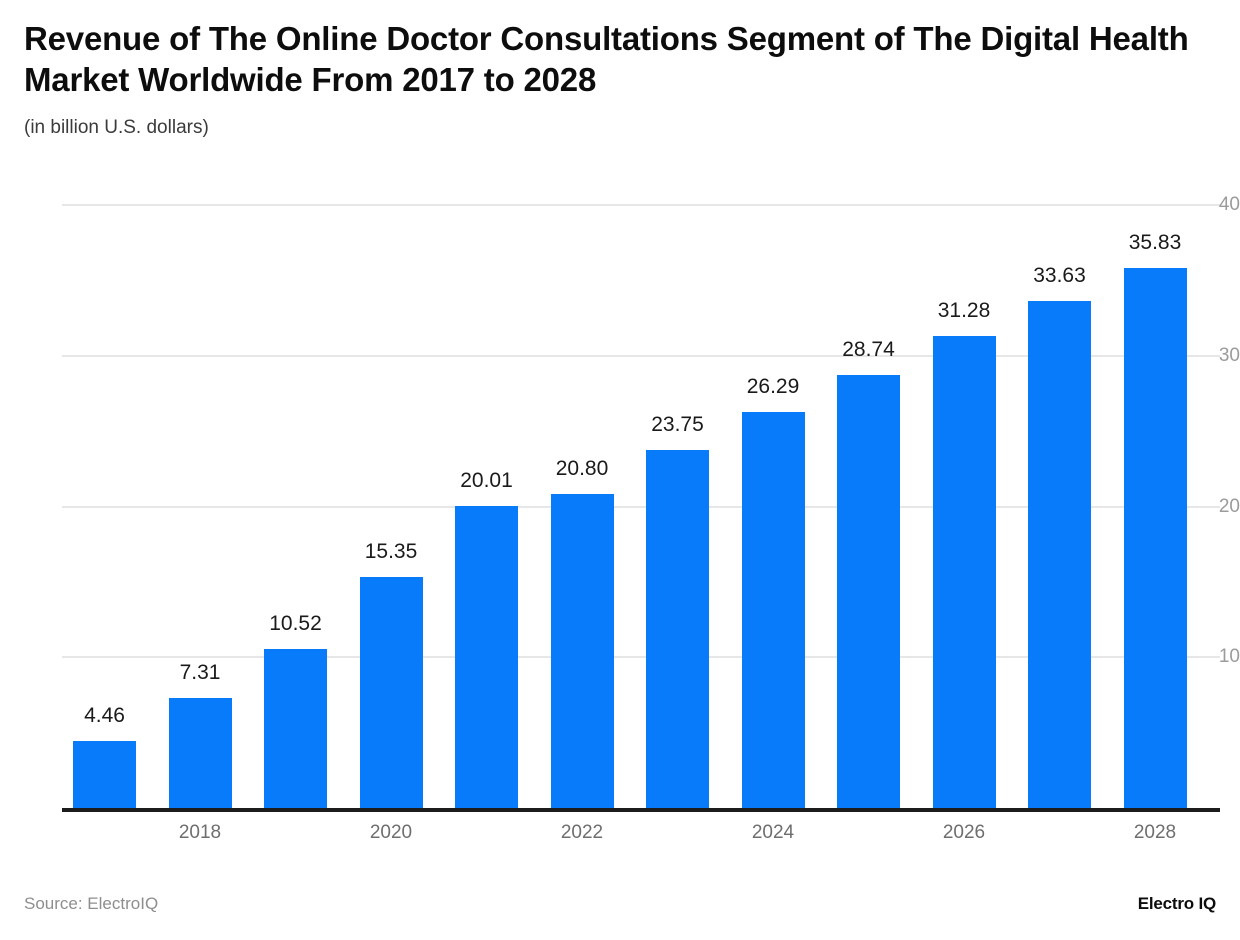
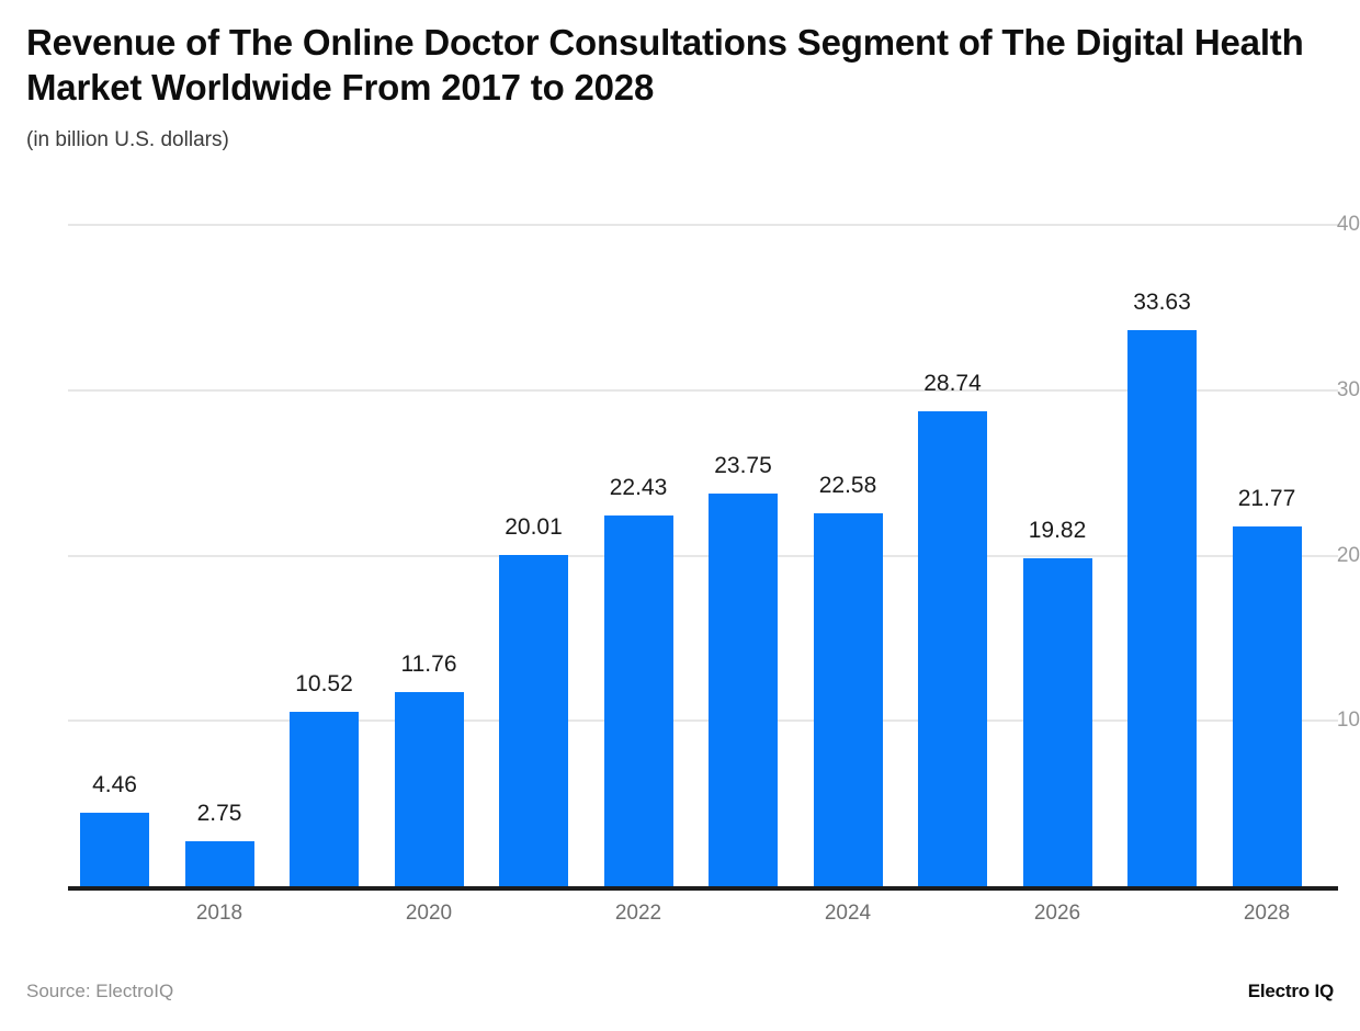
2018: 7.31 -> 2.75
2020: 15.35 -> 11.76
2022: 20.80 -> 22.43
2024: 26.29 -> 22.58
2026: 31.28 -> 19.82
2028: 35.83 -> 21.77
